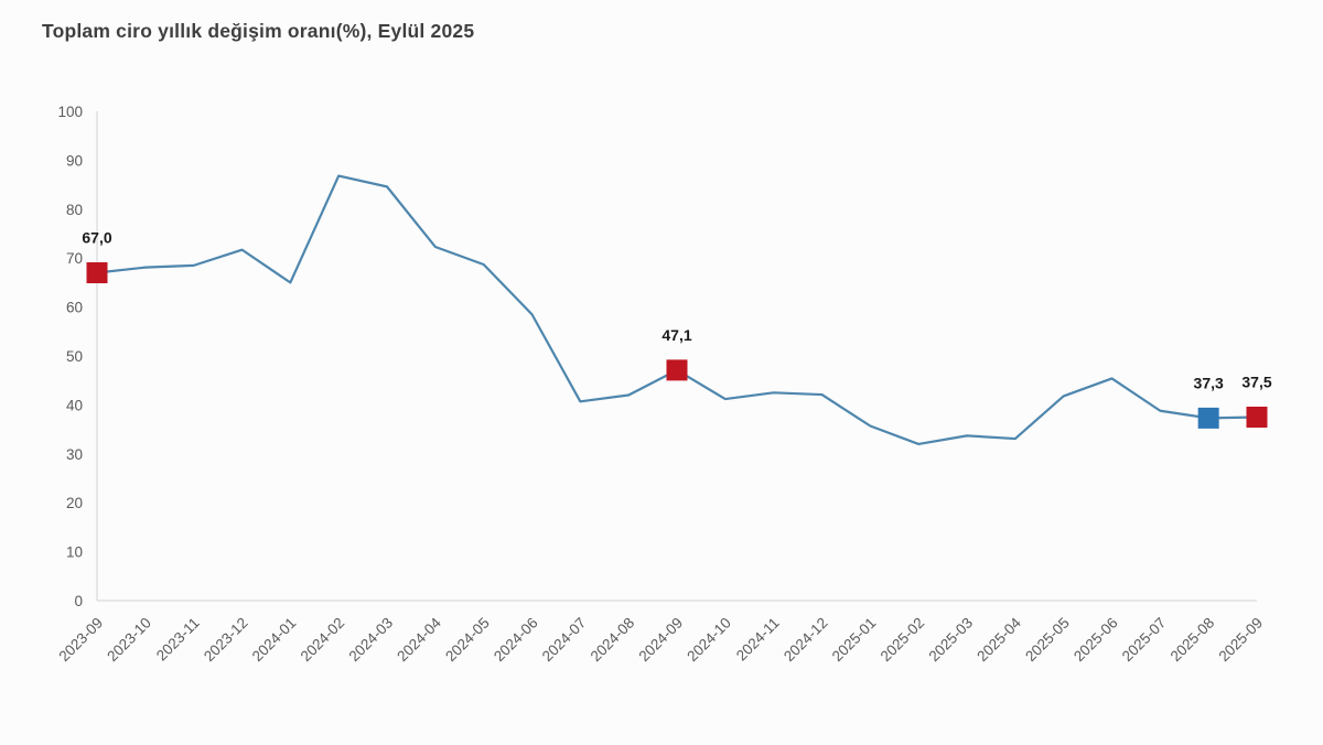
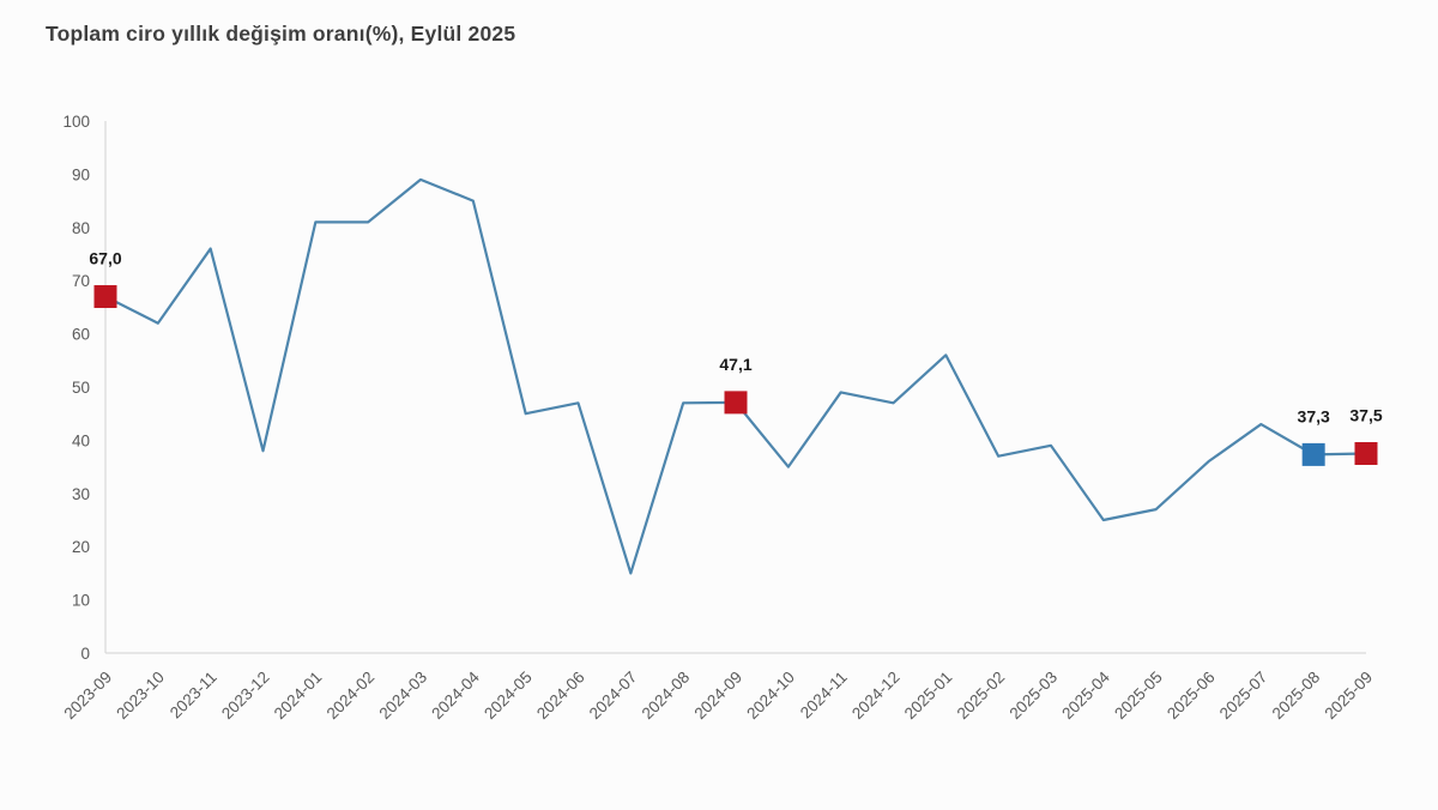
2023-10: 68 -> 62
2023-11: 68 -> 76
2023-12: 72 -> 38
2024-01: 65 -> 81
2024-02: 87 -> 81
2024-03: 85 -> 89
2024-04: 72 -> 85
2024-05: 69 -> 45
2024-06: 58 -> 47
2024-07: 41 -> 15
2024-08: 42 -> 47
2024-10: 41 -> 35
2024-11: 42 -> 49
2024-12: 42 -> 47
2025-01: 36 -> 56
2025-02: 32 -> 37
2025-03: 34 -> 39
2025-04: 33 -> 25
2025-05: 42 -> 27
2025-06: 45 -> 36
2025-07: 39 -> 43
